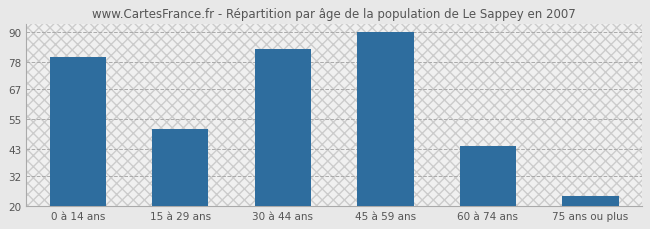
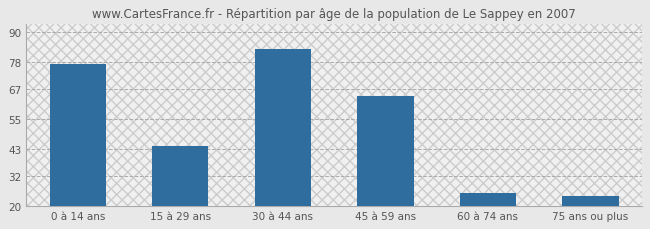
0 à 14 ans: 80 -> 77
15 à 29 ans: 51 -> 44
45 à 59 ans: 90 -> 64
60 à 74 ans: 44 -> 25
